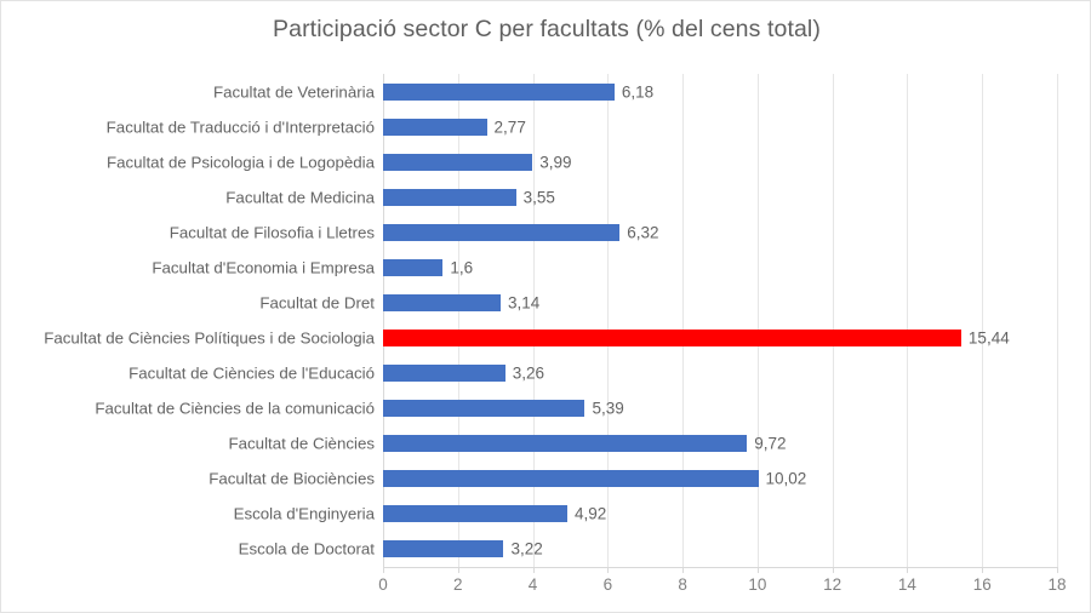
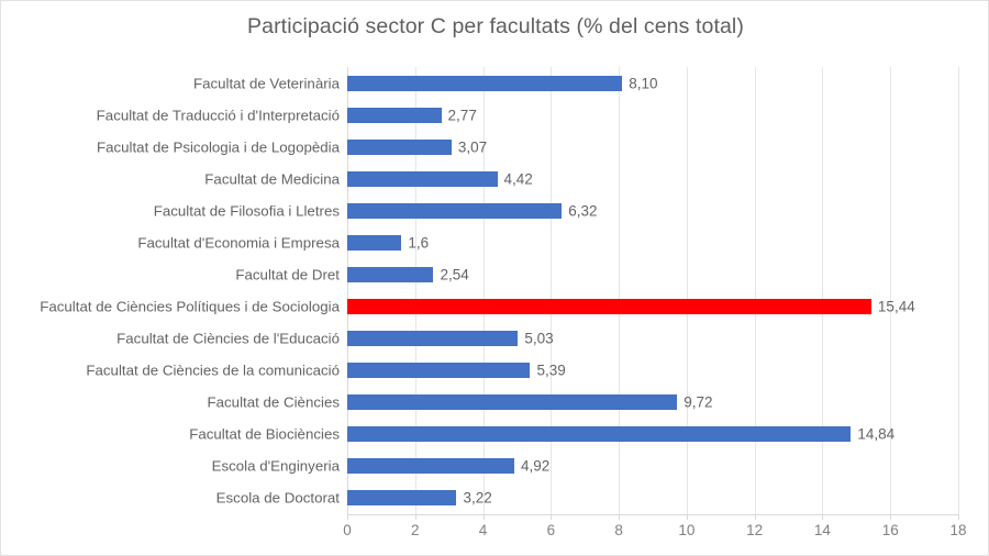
Facultat de Veterinària: 6,18 -> 8,10
Facultat de Psicologia i de Logopèdia: 3,99 -> 3,07
Facultat de Medicina: 3,55 -> 4,42
Facultat de Dret: 3,14 -> 2,54
Facultat de Ciències de l'Educació: 3,26 -> 5,03
Facultat de Biociències: 10,02 -> 14,84
